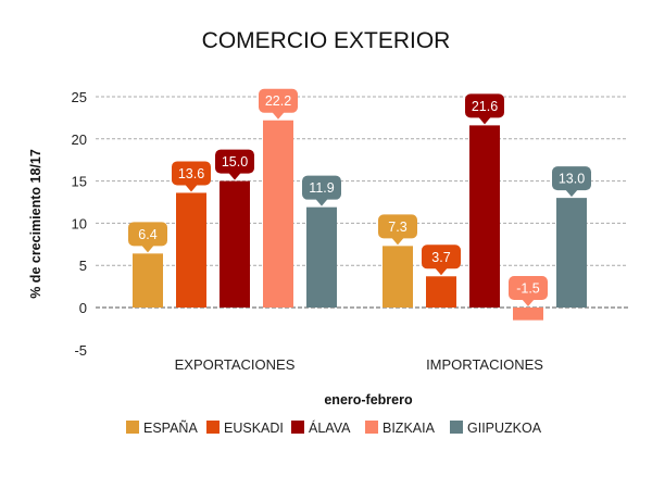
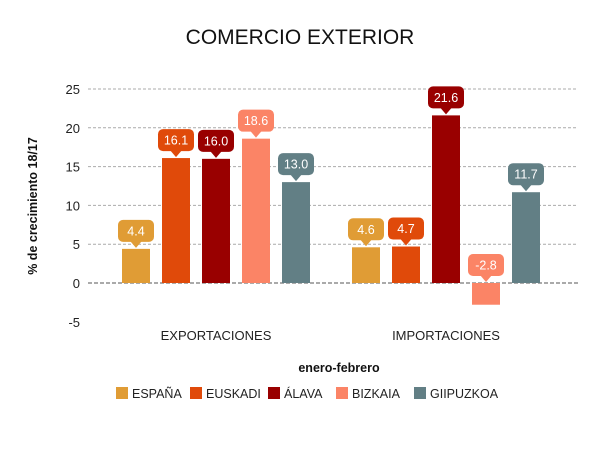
ESPAÑA/EXPORTACIONES: 6.4 -> 4.4
EUSKADI/EXPORTACIONES: 13.6 -> 16.1
ÁLAVA/EXPORTACIONES: 15.0 -> 16.0
BIZKAIA/EXPORTACIONES: 22.2 -> 18.6
GIIPUZKOA/EXPORTACIONES: 11.9 -> 13.0
ESPAÑA/IMPORTACIONES: 7.3 -> 4.6
EUSKADI/IMPORTACIONES: 3.7 -> 4.7
BIZKAIA/IMPORTACIONES: -1.5 -> -2.8
GIIPUZKOA/IMPORTACIONES: 13.0 -> 11.7
